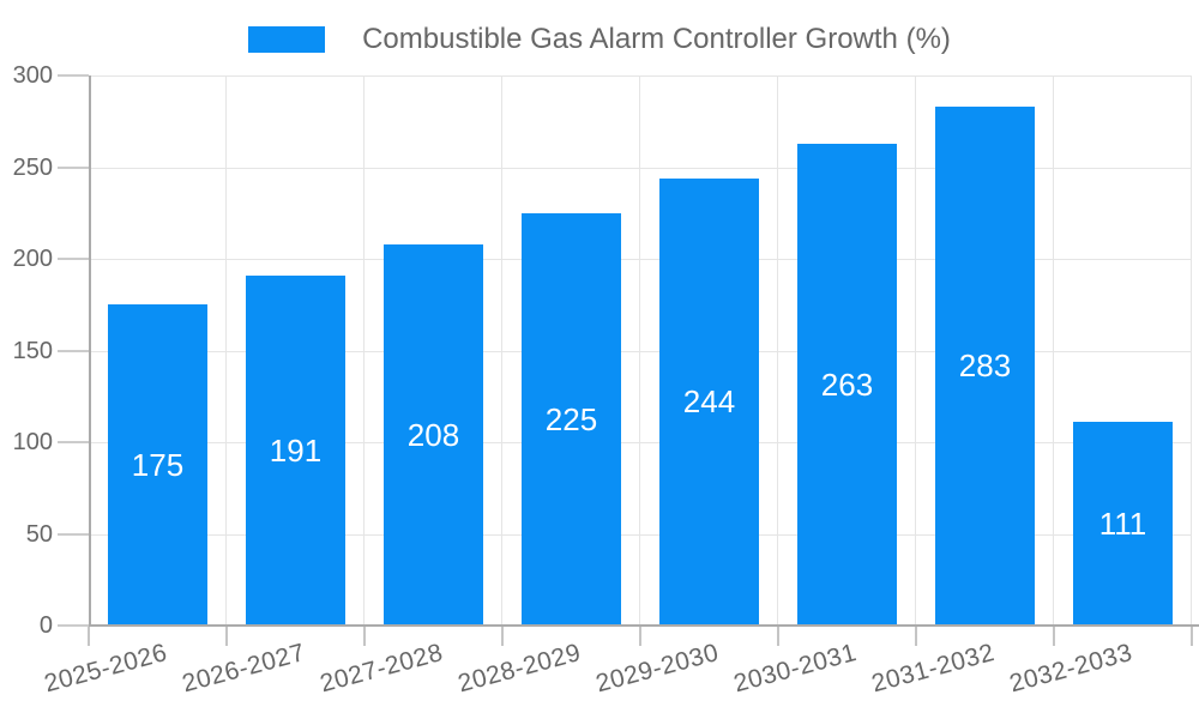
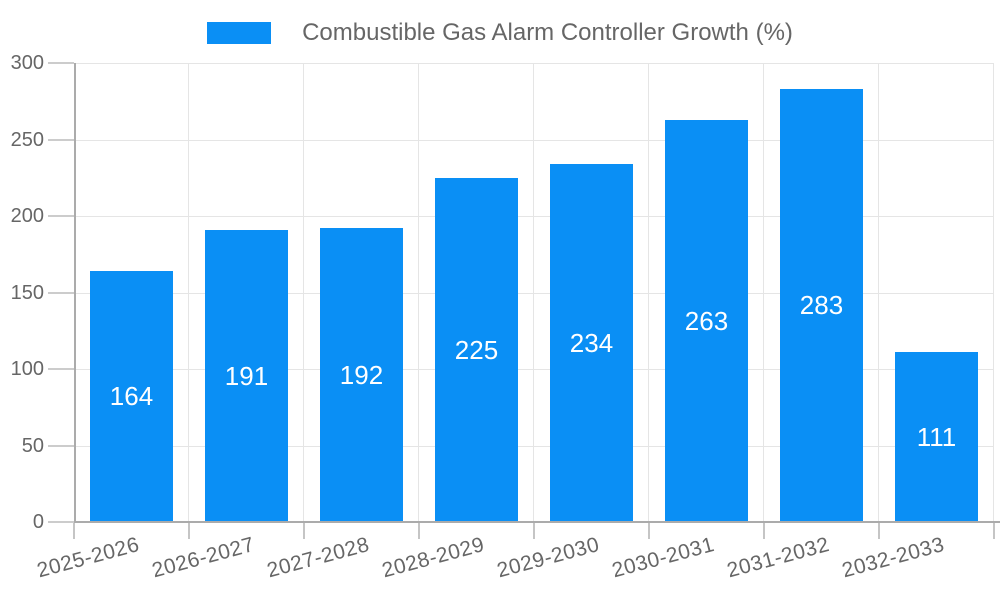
2025-2026: 175 -> 164
2027-2028: 208 -> 192
2029-2030: 244 -> 234
